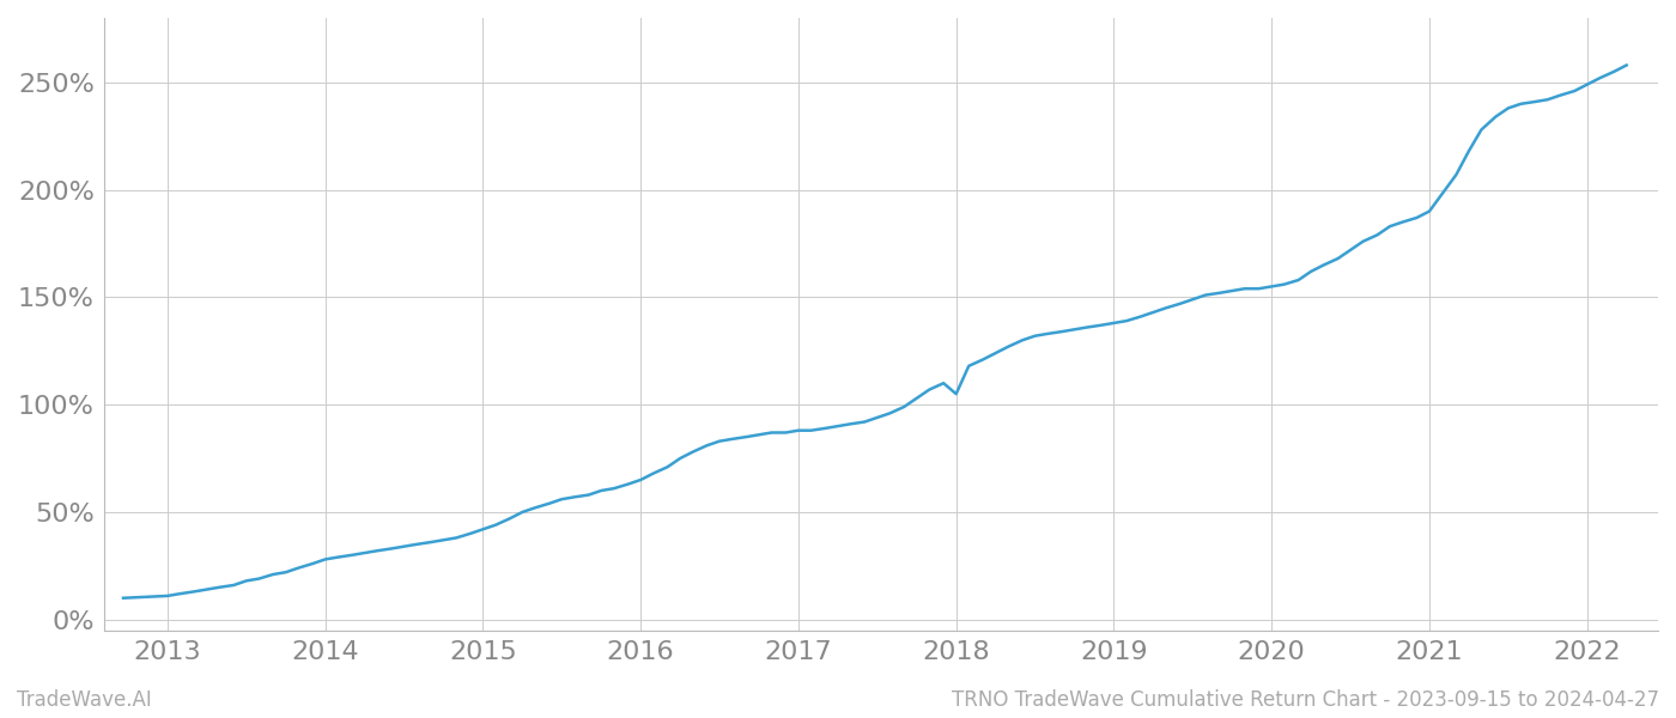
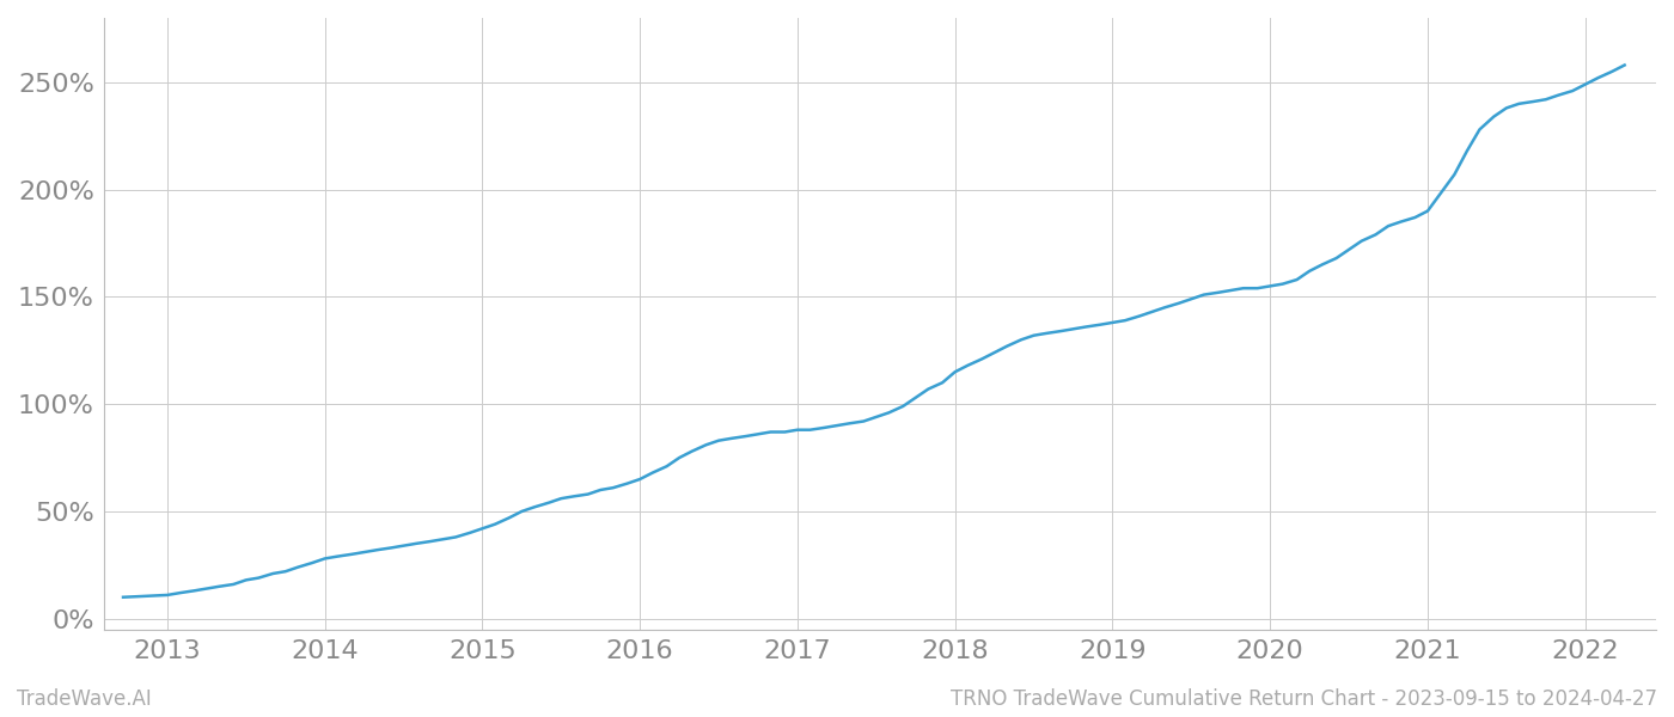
2018: 105% -> 115%
